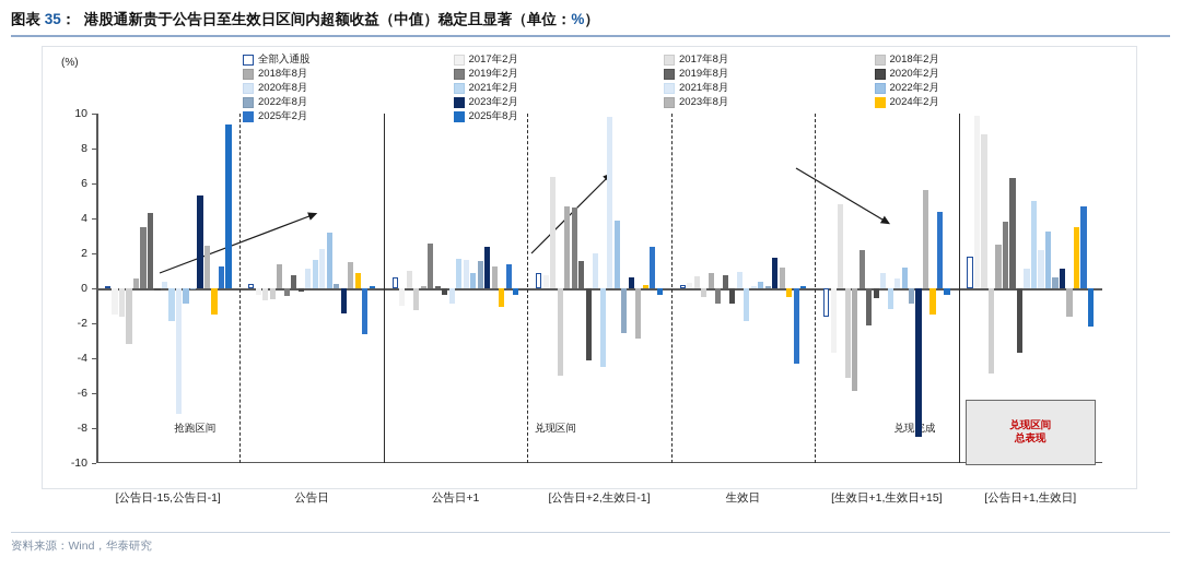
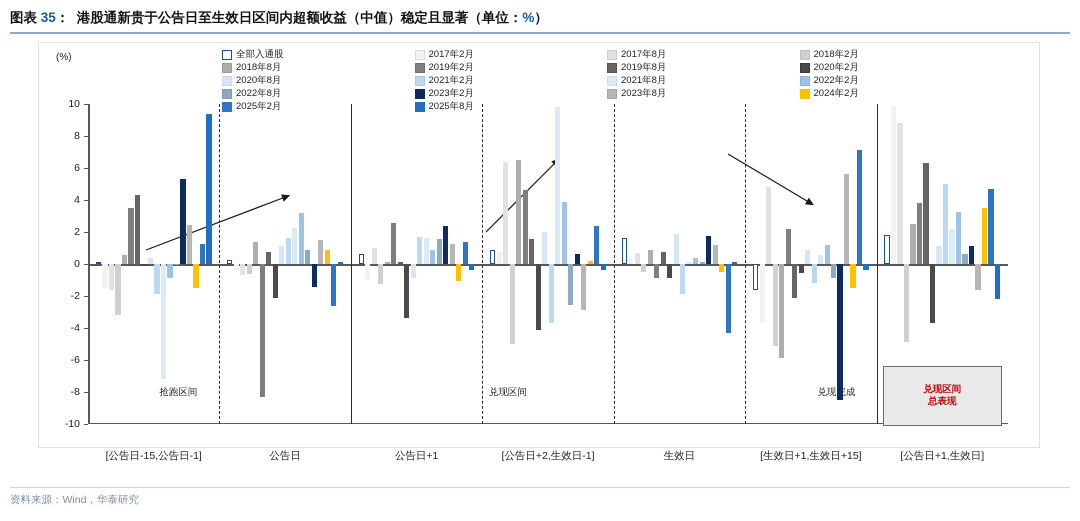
2019年2月/公告日: -0.5 -> -8.3
2020年2月/公告日: -0.2 -> -2.1
2022年8月/公告日: 0.2 -> 0.9
2020年2月/公告日+1: -0.3 -> -3.4
2018年8月/[公告日+2,生效日-1]: 4.7 -> 6.5
2021年2月/[公告日+2,生效日-1]: -4.5 -> -3.7
全部入通股/生效日: 0.2 -> 1.6
2020年8月/生效日: 0.9 -> 1.9
2025年2月/[生效日+1,生效日+15]: 4.4 -> 7.1
